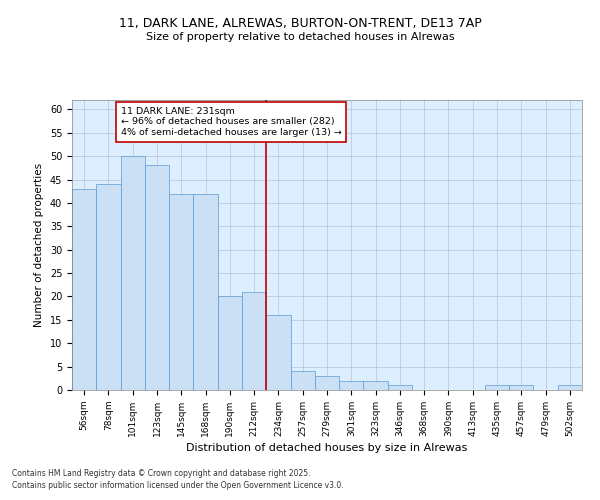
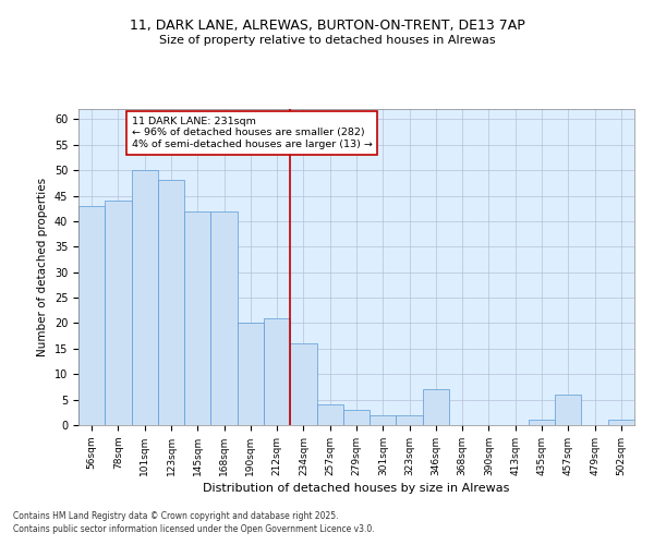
346sqm: 1 -> 7
457sqm: 1 -> 6
